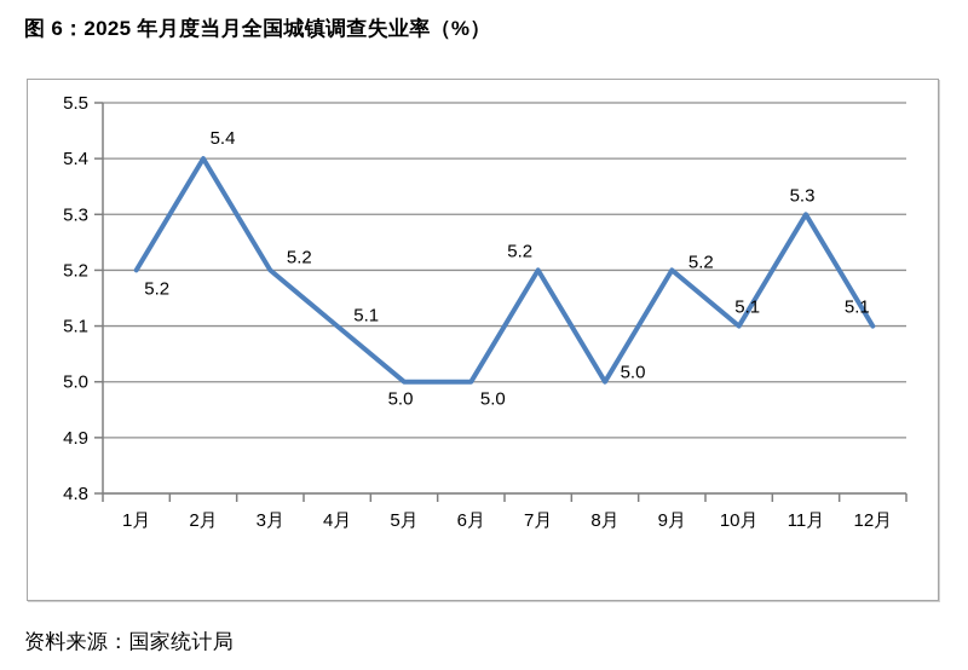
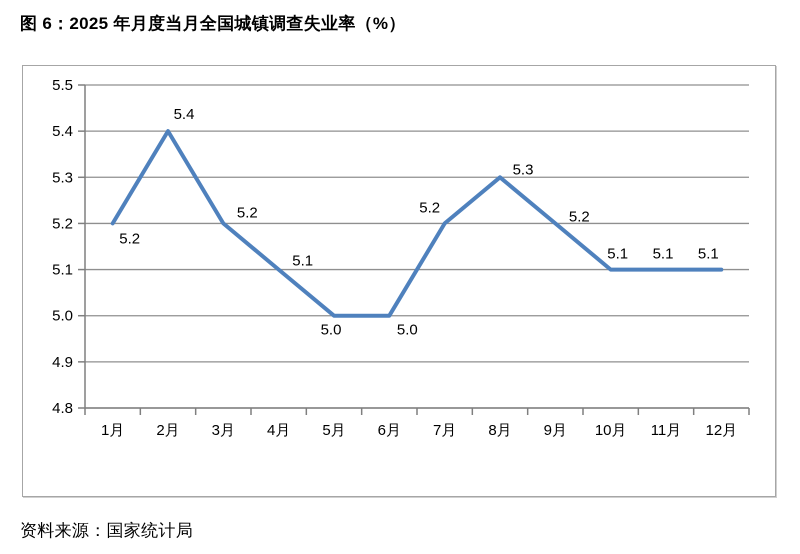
8月: 5.0 -> 5.3
11月: 5.3 -> 5.1
